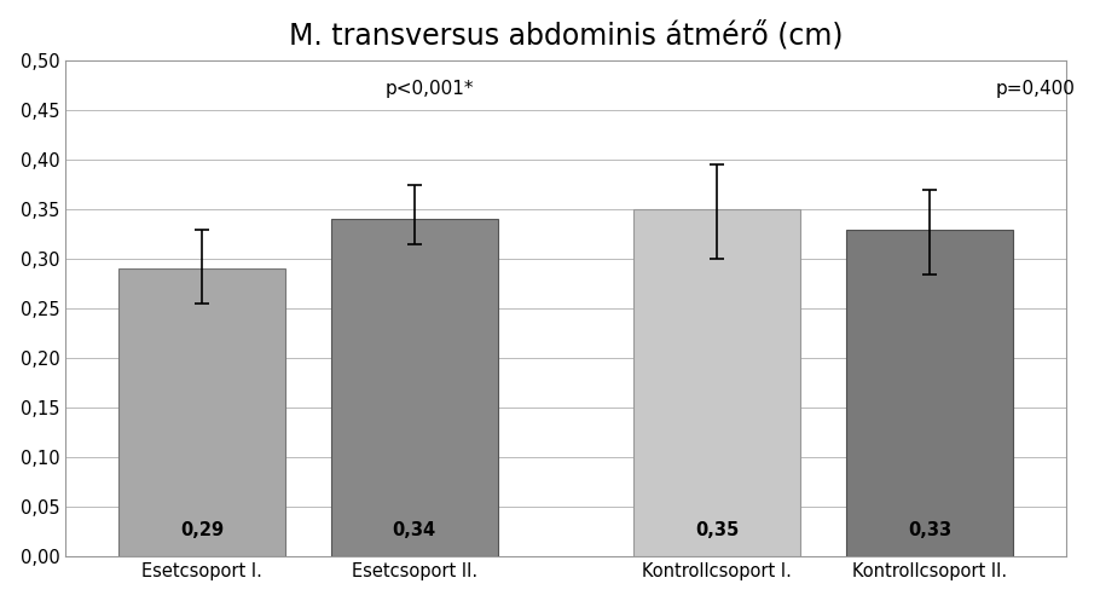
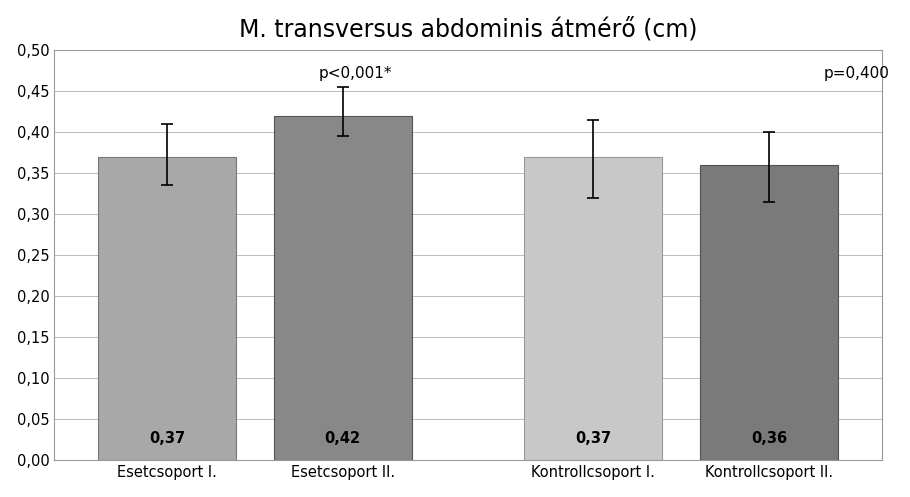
Esetcsoport I.: 0,29 -> 0,37
Esetcsoport II.: 0,34 -> 0,42
Kontrollcsoport I.: 0,35 -> 0,37
Kontrollcsoport II.: 0,33 -> 0,36
